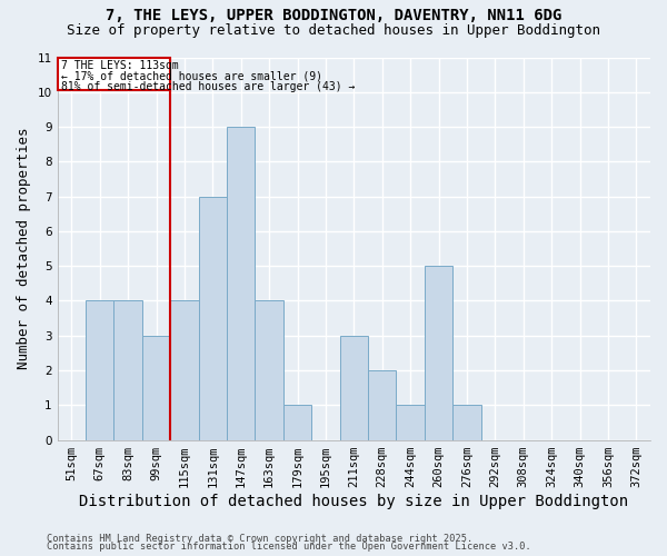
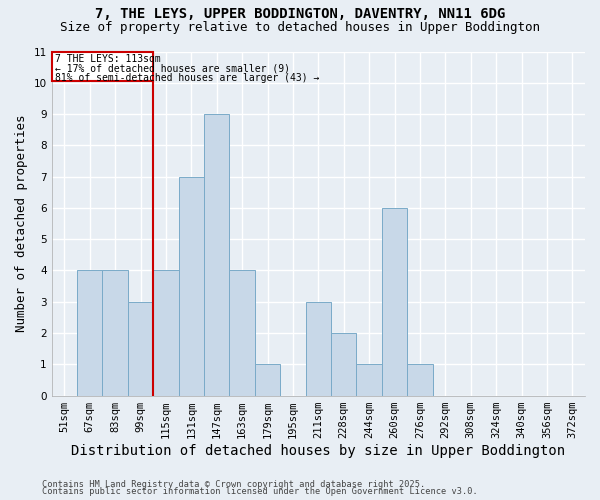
260sqm: 5 -> 6
